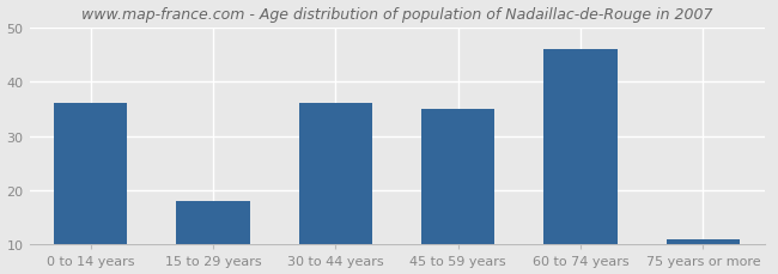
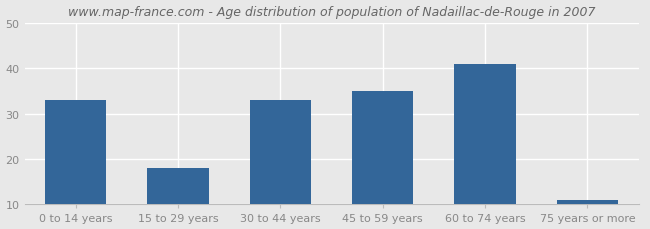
0 to 14 years: 36 -> 33
30 to 44 years: 36 -> 33
60 to 74 years: 46 -> 41
